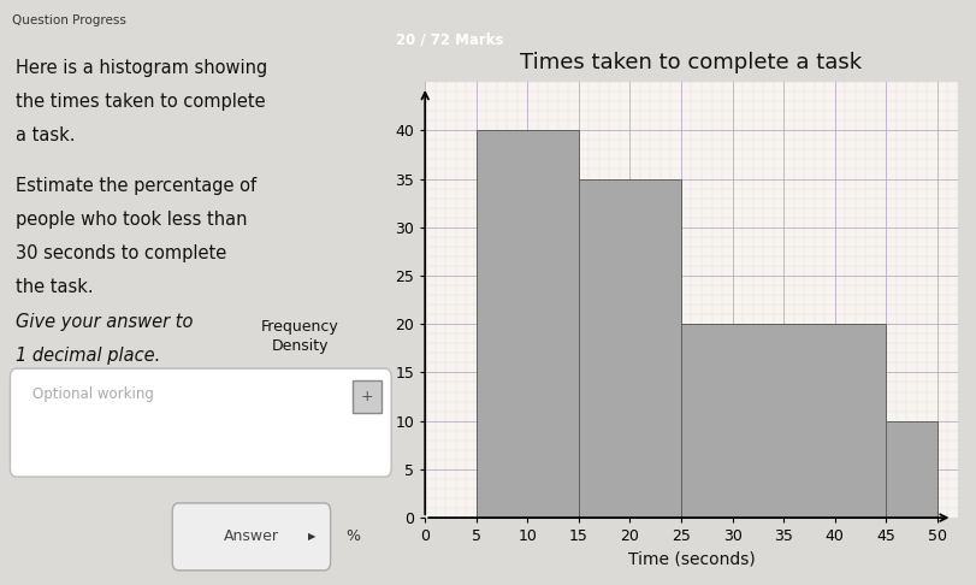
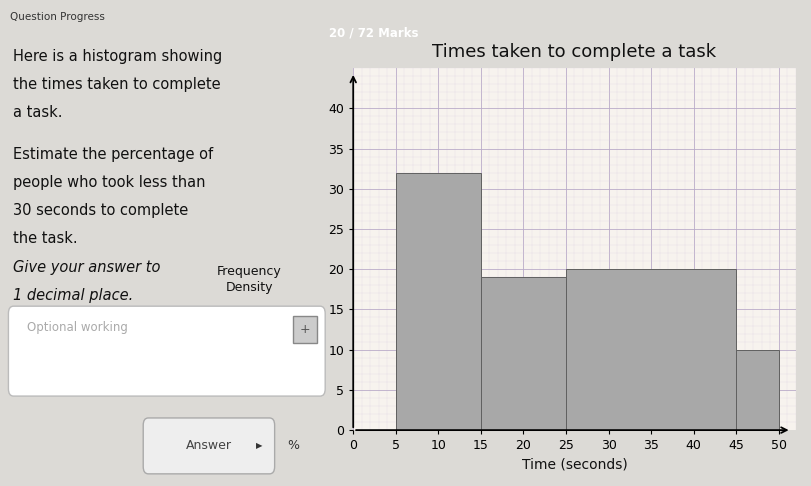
10: 40 -> 32
20: 35 -> 19
